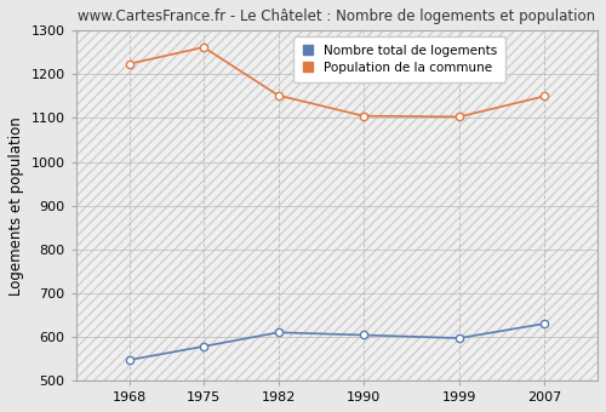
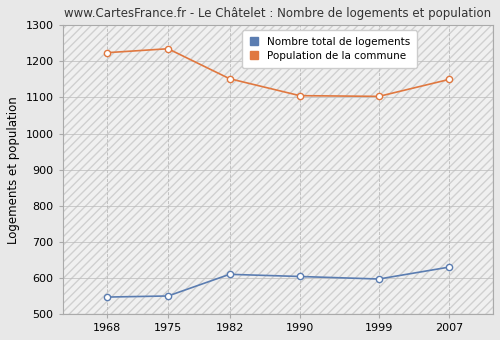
Nombre total de logements/1975: 578 -> 550
Population de la commune/1975: 1262 -> 1235
